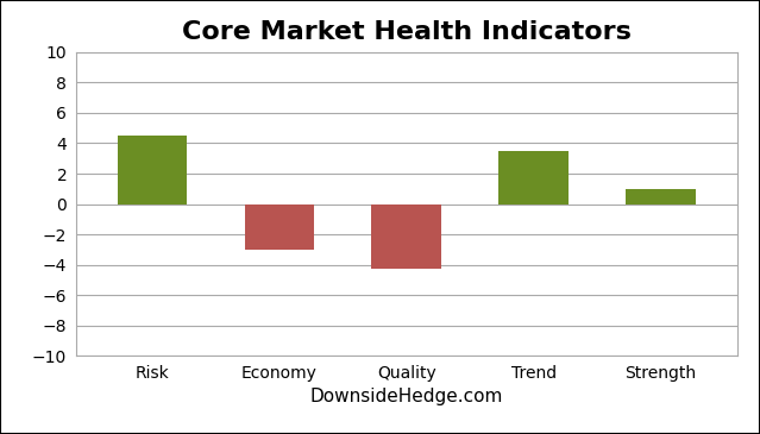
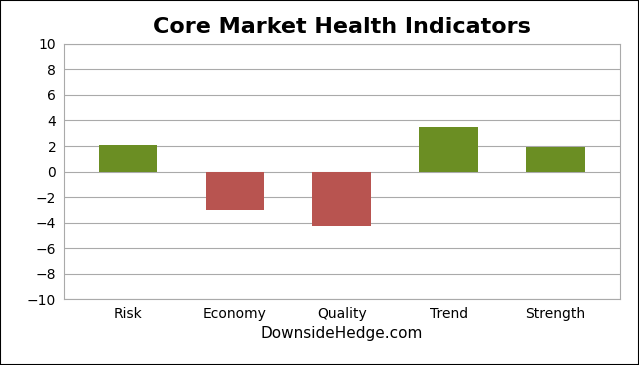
Risk: 4.5 -> 2.1
Strength: 1.0 -> 1.9
